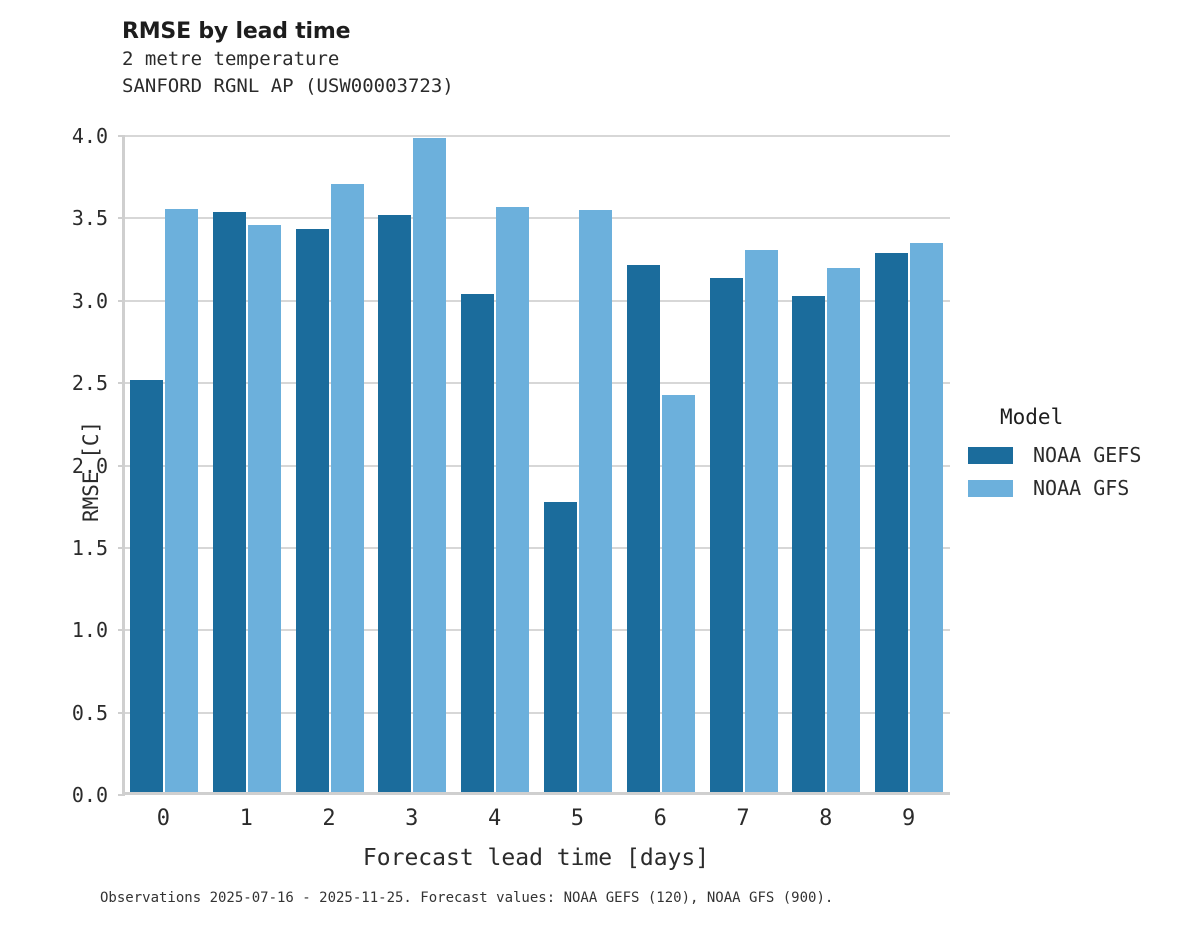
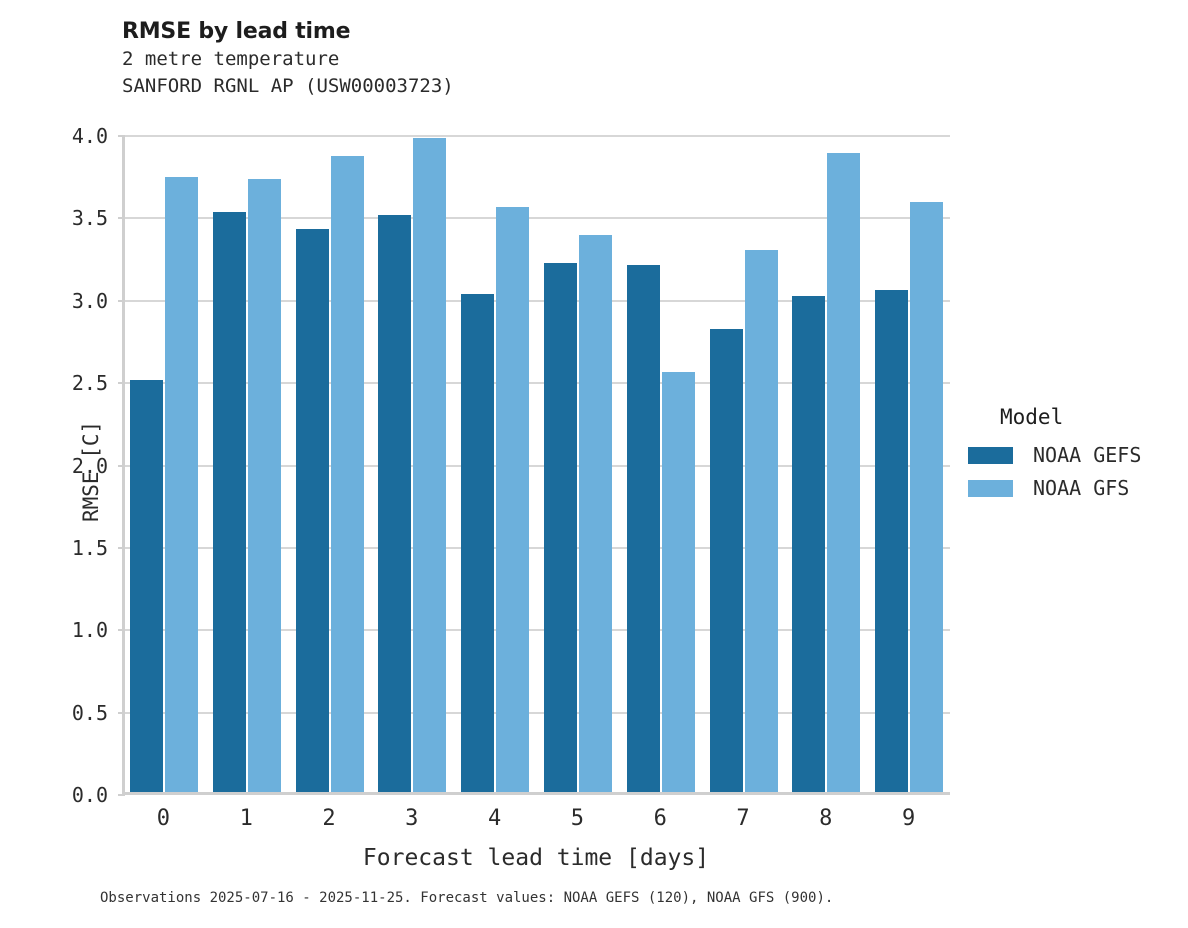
NOAA GFS/0: 3.54 -> 3.73
NOAA GFS/1: 3.44 -> 3.72
NOAA GFS/2: 3.69 -> 3.86
NOAA GEFS/5: 1.76 -> 3.21
NOAA GFS/5: 3.53 -> 3.38
NOAA GFS/6: 2.41 -> 2.55
NOAA GEFS/7: 3.12 -> 2.81
NOAA GFS/8: 3.18 -> 3.88
NOAA GEFS/9: 3.27 -> 3.05
NOAA GFS/9: 3.33 -> 3.58
